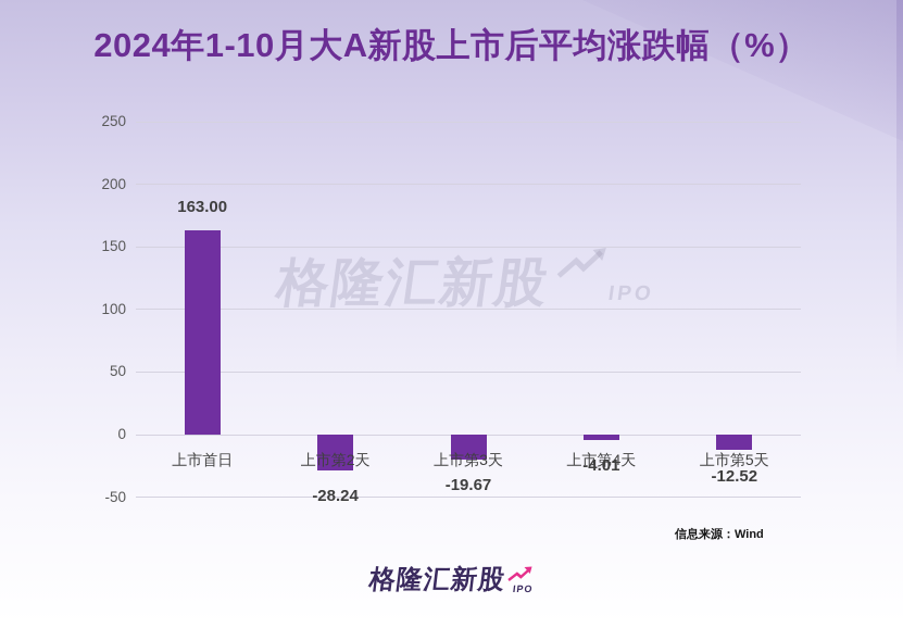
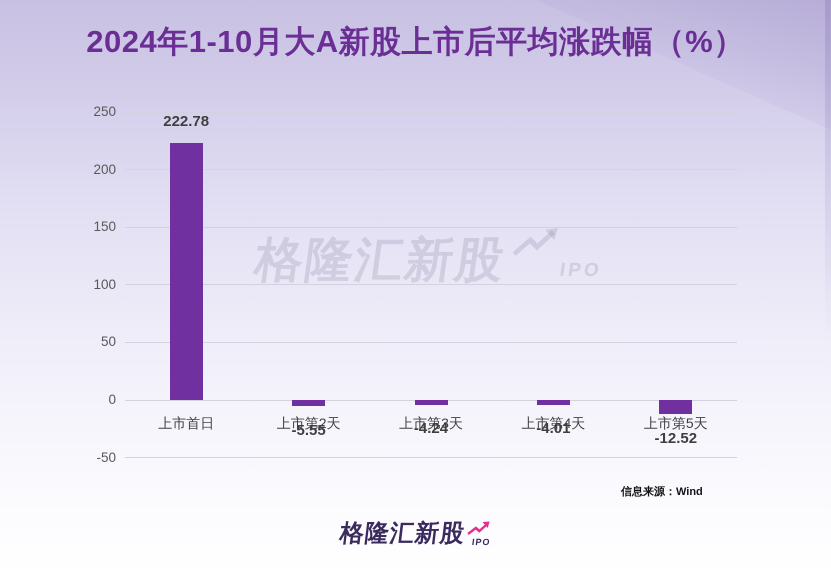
上市首日: 163.00 -> 222.78
上市第2天: -28.24 -> -5.55
上市第3天: -19.67 -> -4.24
